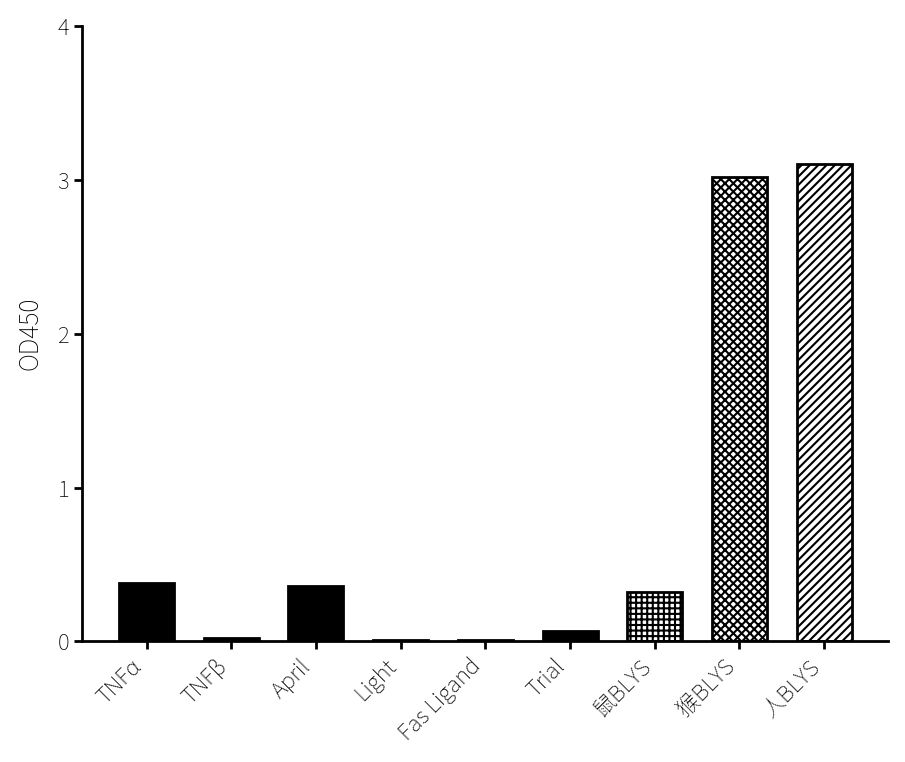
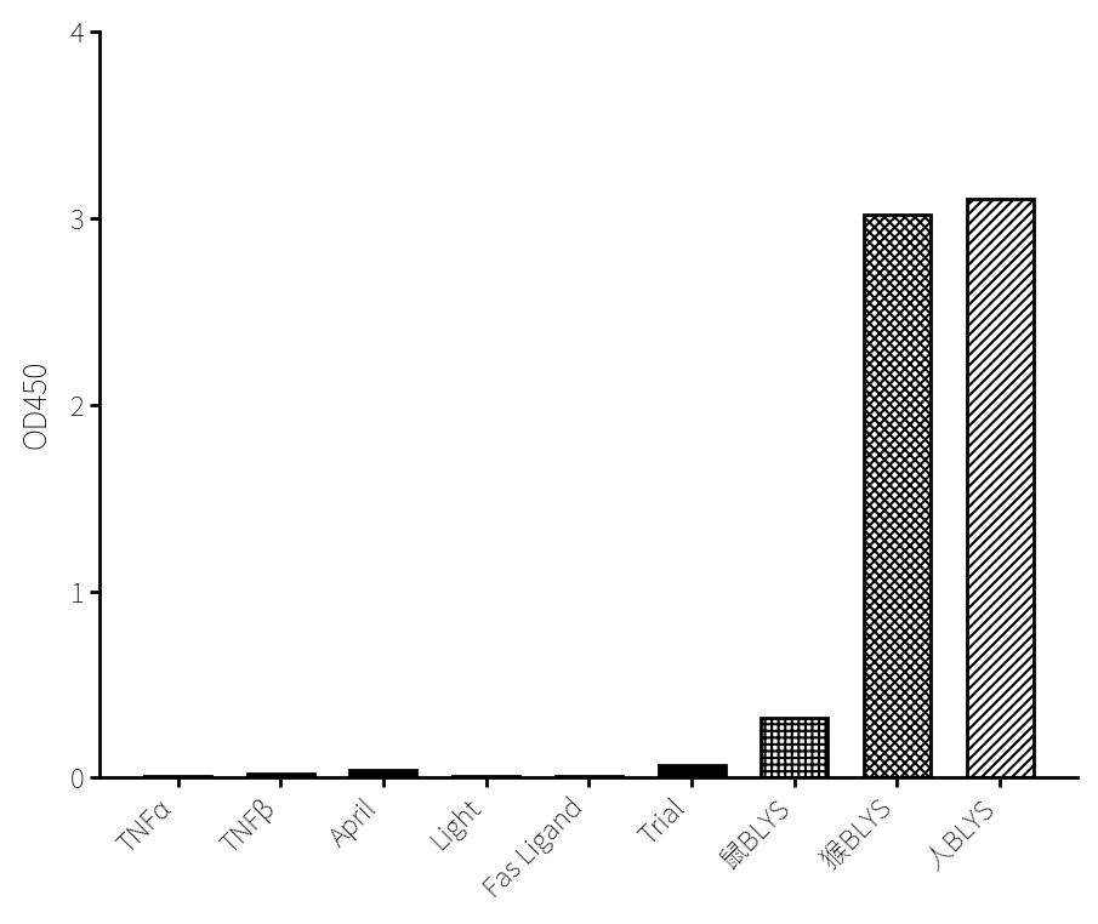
TNFα: 0.38 -> 0.01
April: 0.36 -> 0.04
